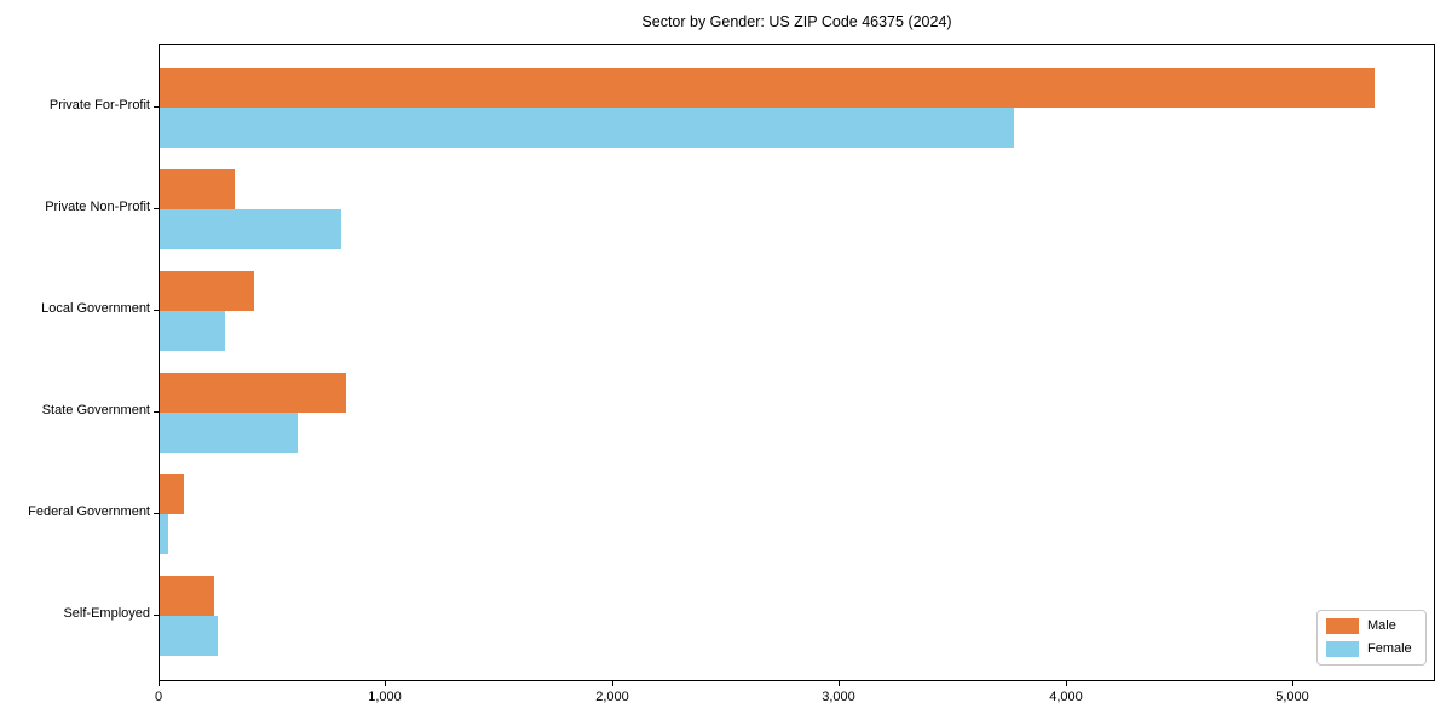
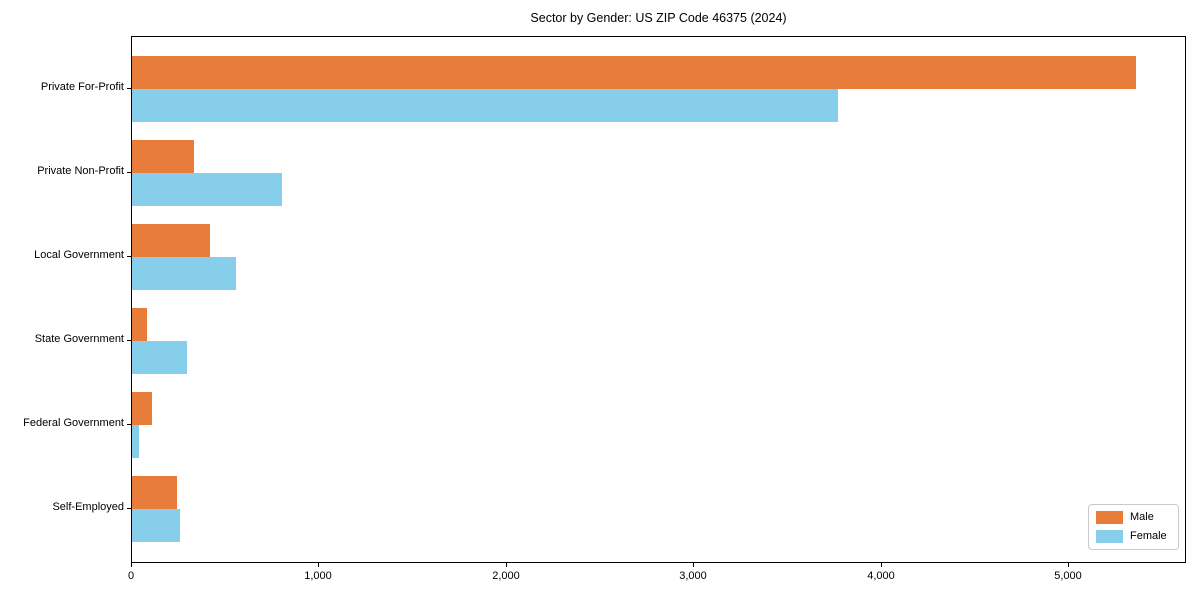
Female/Local Government: 290 -> 560
Male/State Government: 820 -> 80
Female/State Government: 610 -> 300
